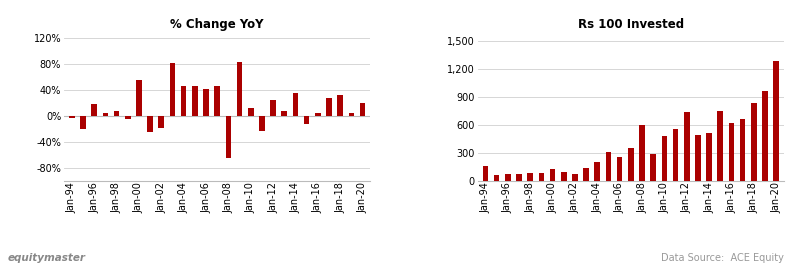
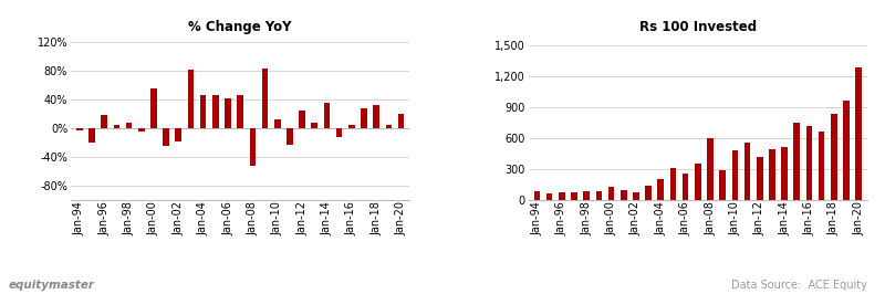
% Change YoY/Jan-08: -64% -> -52%
Rs 100 Invested/Jan-94: 160 -> 80
Rs 100 Invested/Jan-12: 740 -> 420
Rs 100 Invested/Jan-16: 620 -> 720
